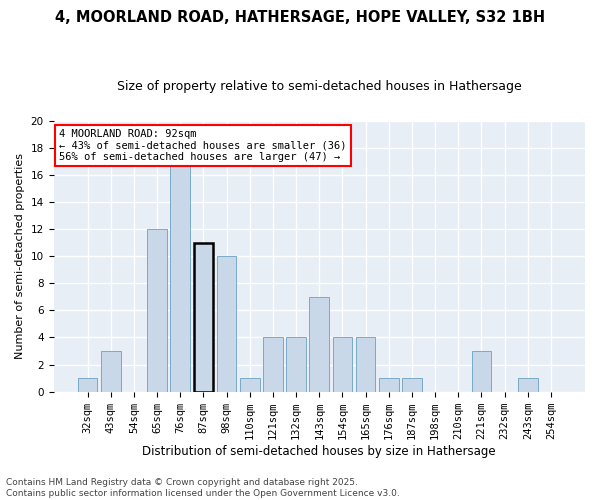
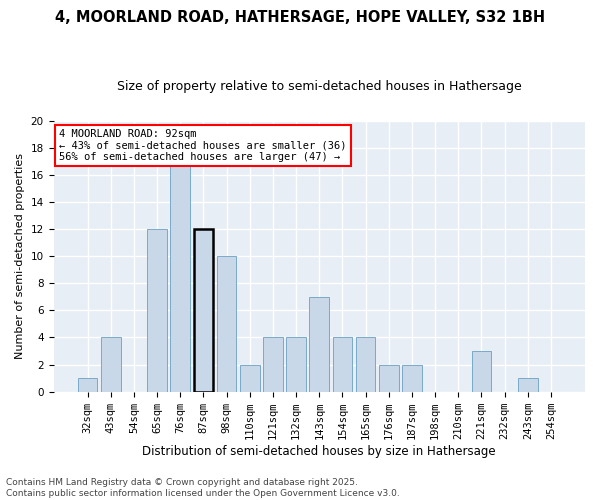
43sqm: 3 -> 4
87sqm: 11 -> 12
110sqm: 1 -> 2
176sqm: 1 -> 2
187sqm: 1 -> 2
